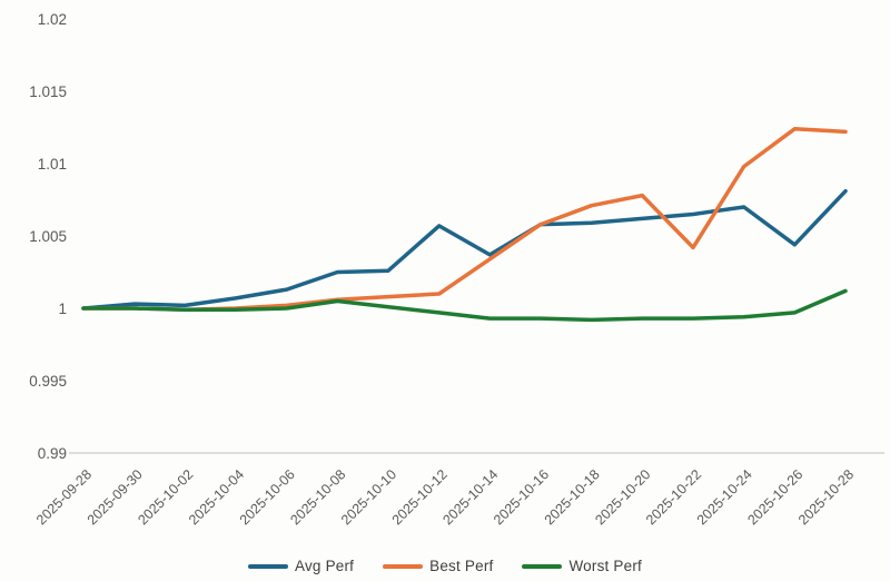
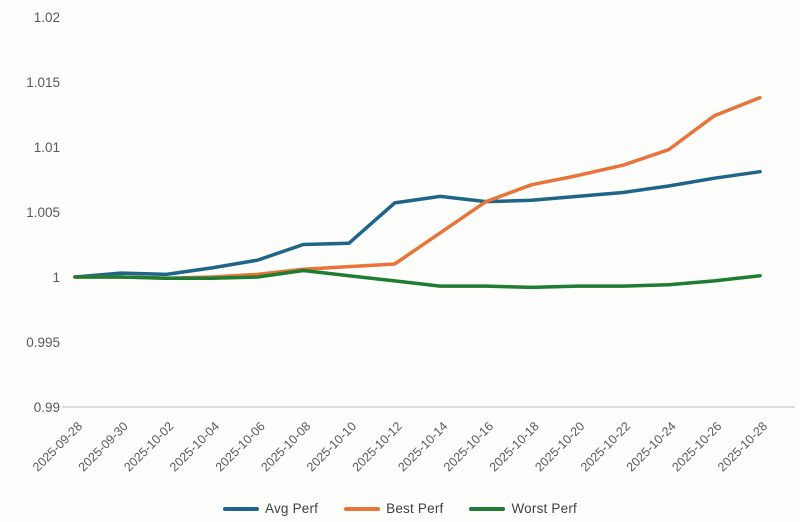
Avg Perf/2025-10-14: 1.0037 -> 1.0062
Best Perf/2025-10-22: 1.0042 -> 1.0086
Avg Perf/2025-10-26: 1.0044 -> 1.0076
Best Perf/2025-10-28: 1.0122 -> 1.0138
Worst Perf/2025-10-28: 1.0012 -> 1.0001
